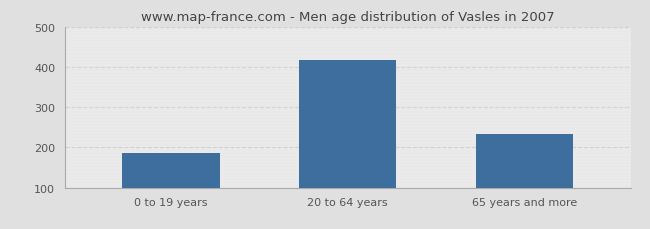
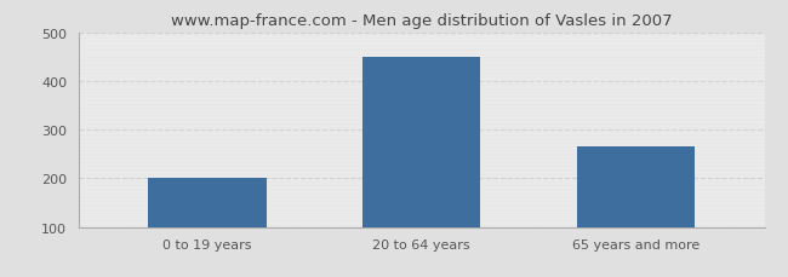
0 to 19 years: 185 -> 200
20 to 64 years: 418 -> 450
65 years and more: 233 -> 265
